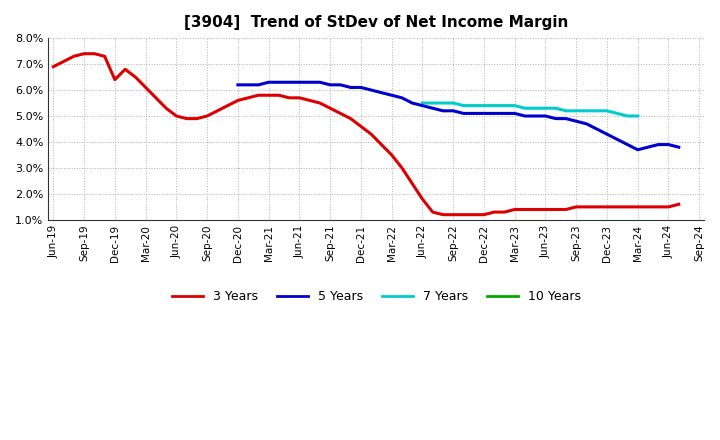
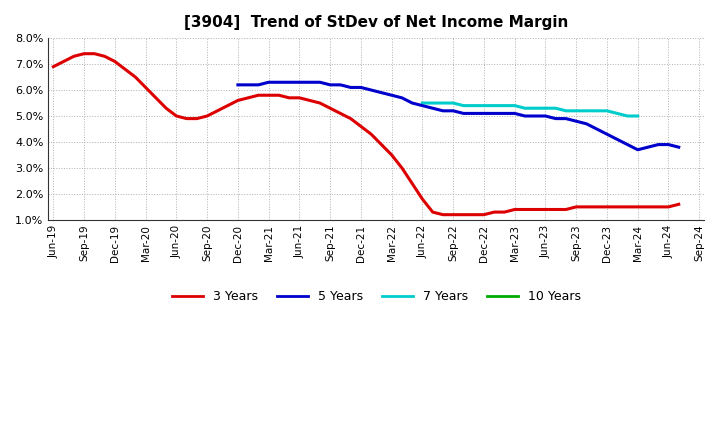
3 Years/Dec-19: 6.4% -> 7.1%
